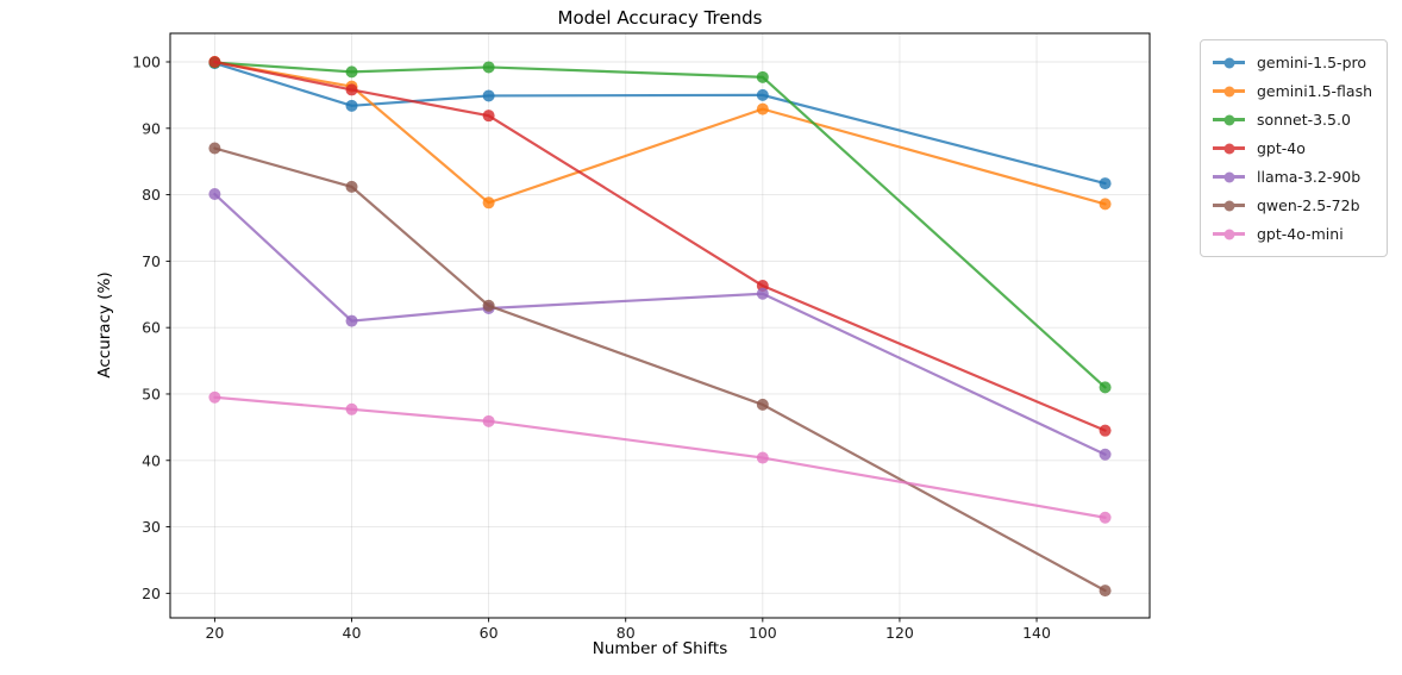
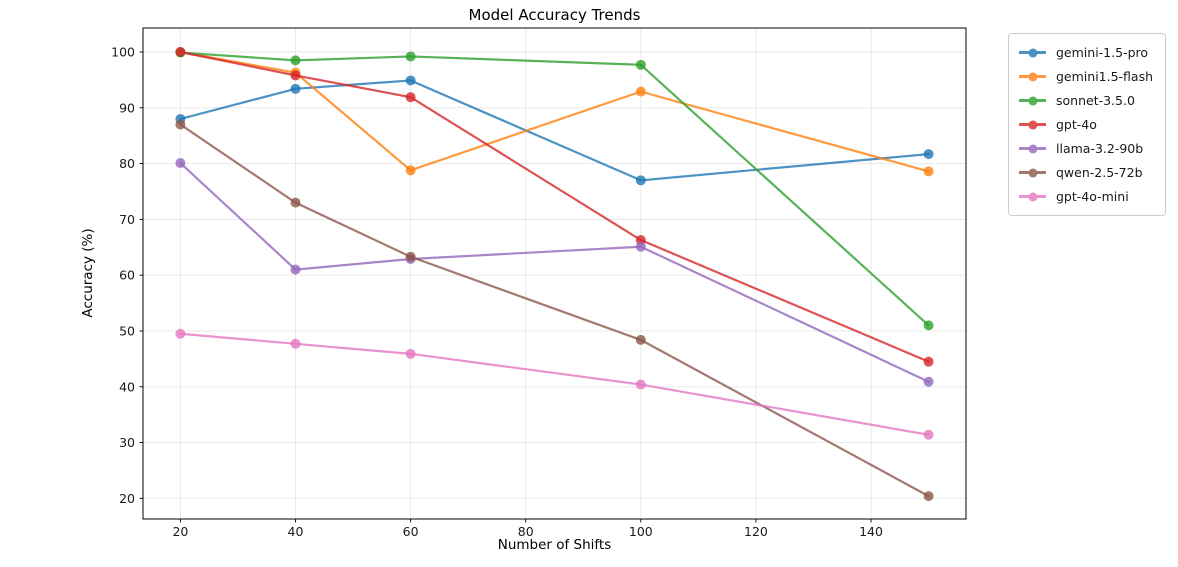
gemini-1.5-pro/20: 100 -> 88
qwen-2.5-72b/40: 81 -> 73
gemini-1.5-pro/100: 95 -> 77
